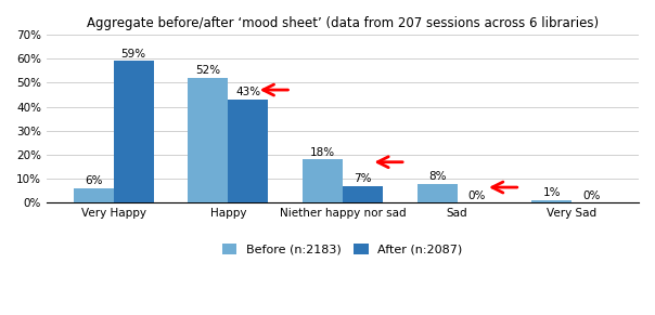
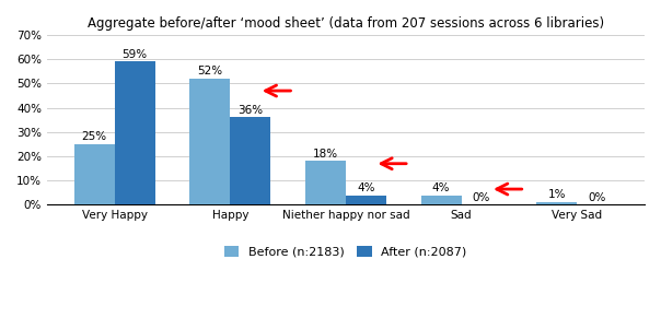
Before (n:2183)/Very Happy: 6% -> 25%
After (n:2087)/Happy: 43% -> 36%
After (n:2087)/Niether happy nor sad: 7% -> 4%
Before (n:2183)/Sad: 8% -> 4%
